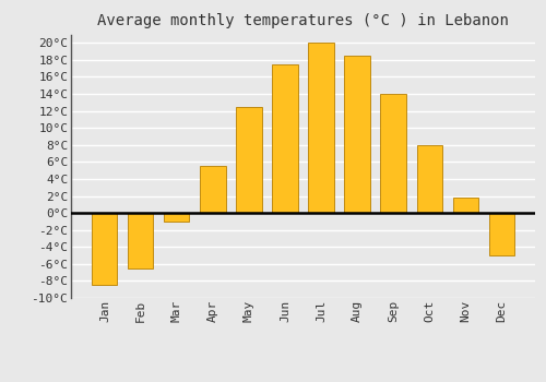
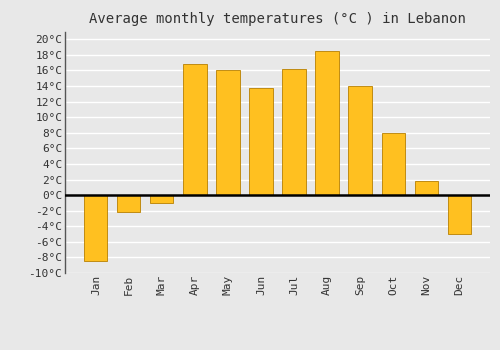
Feb: -6.5°C -> -2.2°C
Apr: 5.5°C -> 16.8°C
May: 12.5°C -> 16.0°C
Jun: 17.5°C -> 13.8°C
Jul: 20.0°C -> 16.2°C
